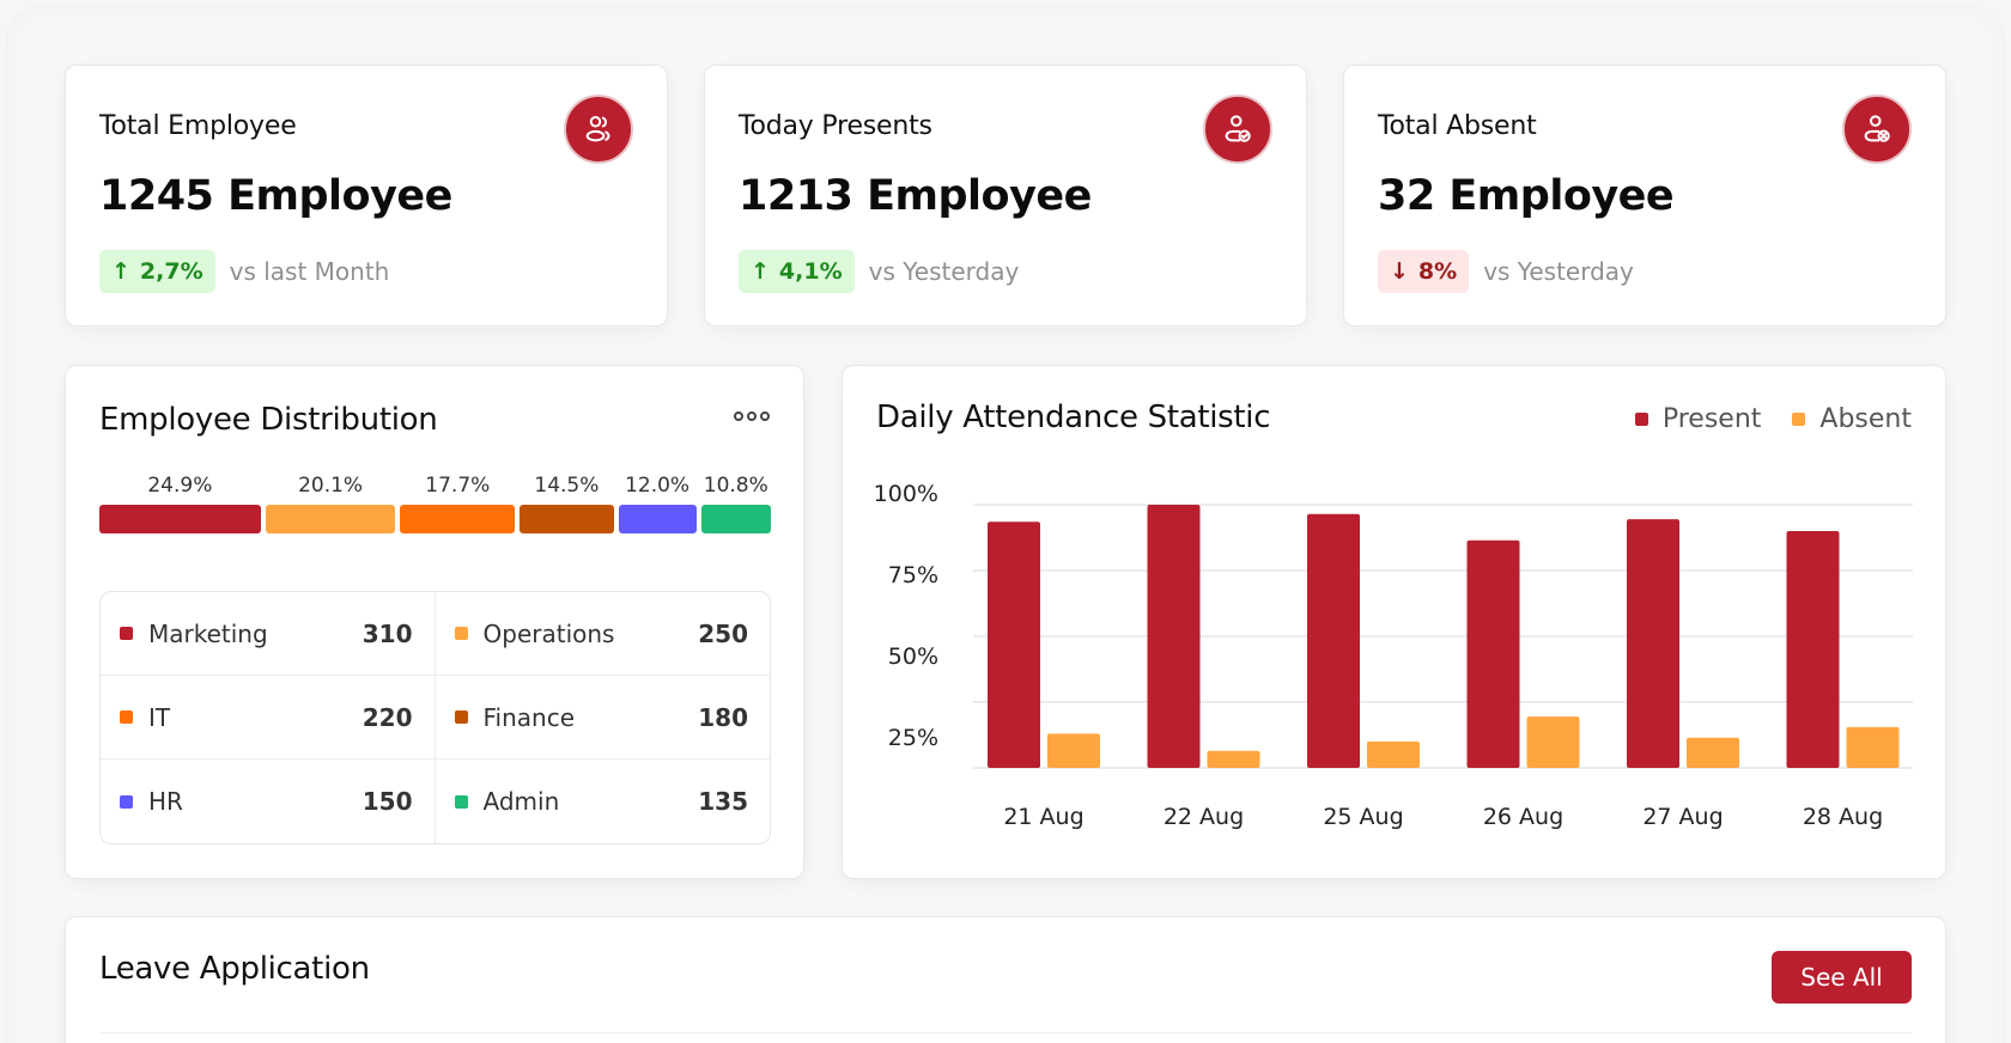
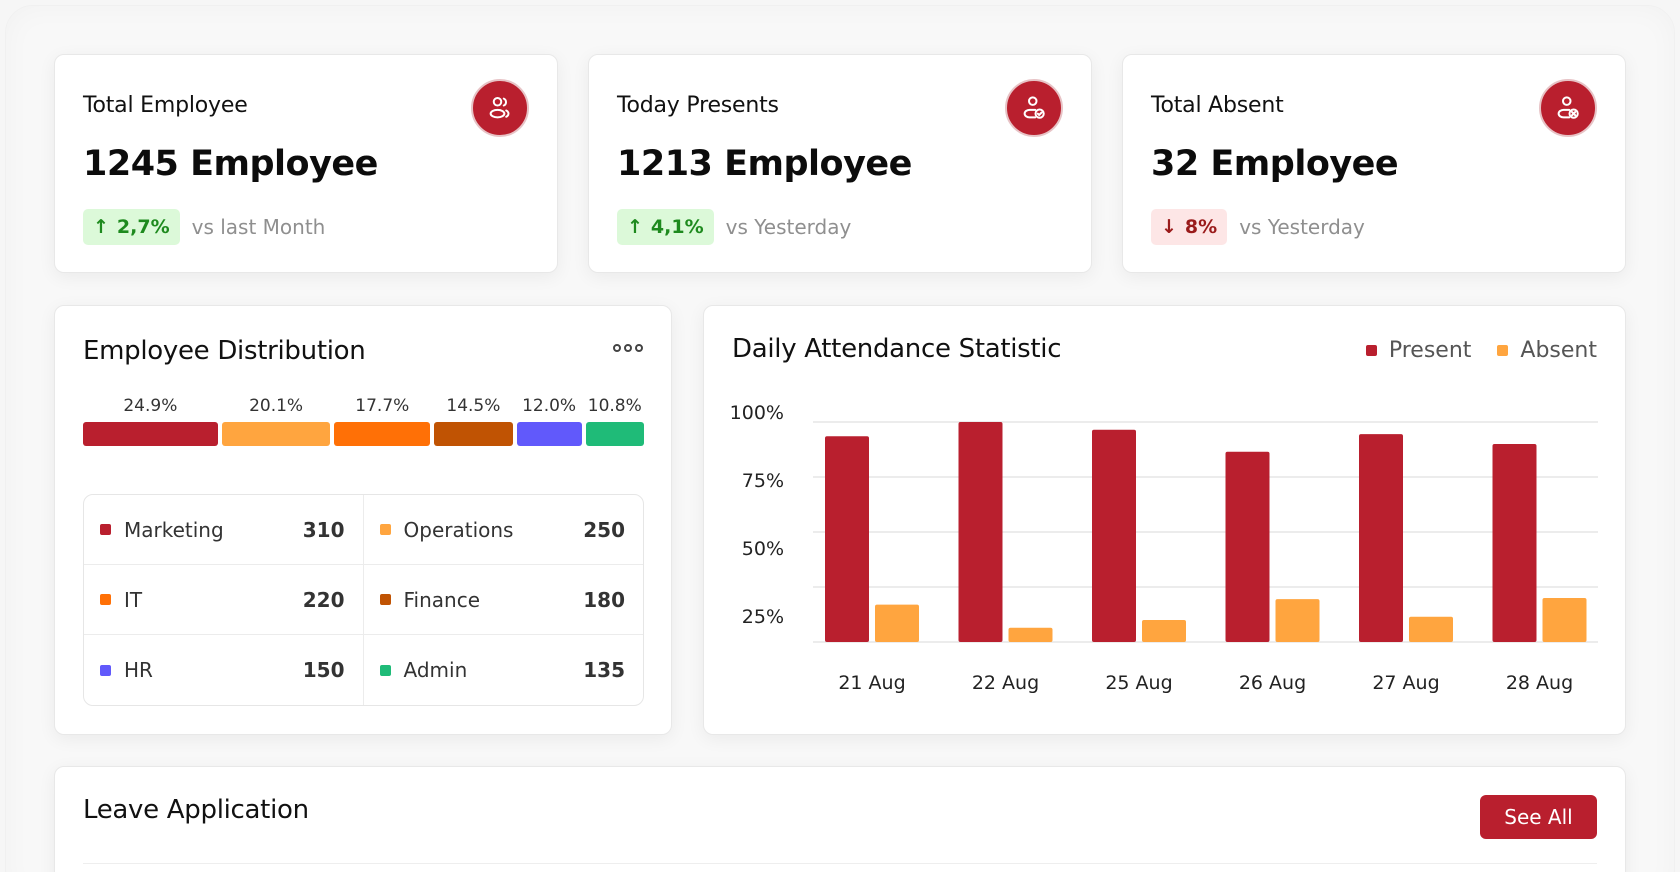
Absent/21 Aug: 13% -> 17%
Absent/28 Aug: 16% -> 20%
